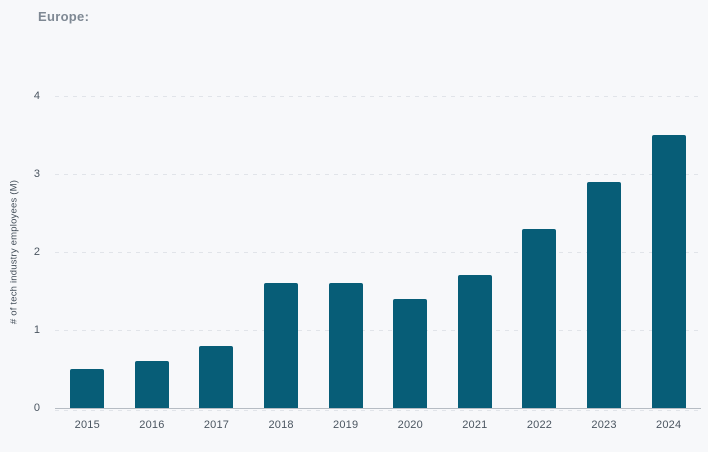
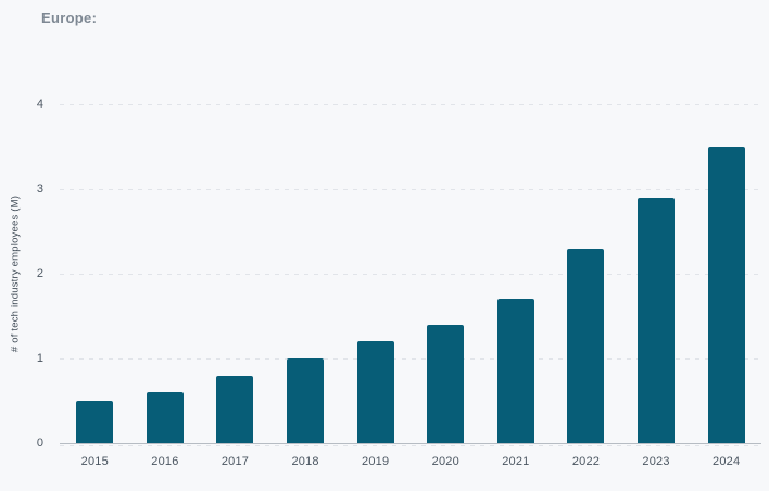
2018: 1.6 -> 1.0
2019: 1.6 -> 1.2
